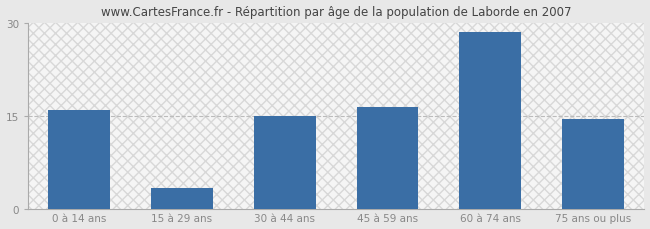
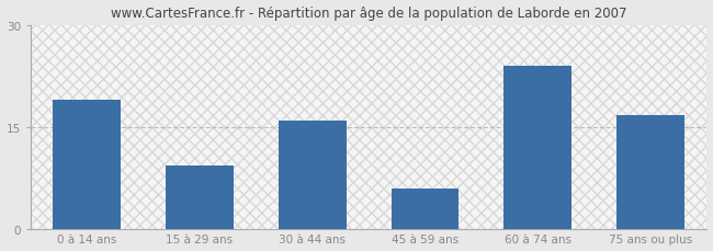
0 à 14 ans: 16.0 -> 19.0
15 à 29 ans: 3.5 -> 9.4
30 à 44 ans: 15.0 -> 16.0
45 à 59 ans: 16.5 -> 6.0
60 à 74 ans: 28.5 -> 24.0
75 ans ou plus: 14.5 -> 16.8
